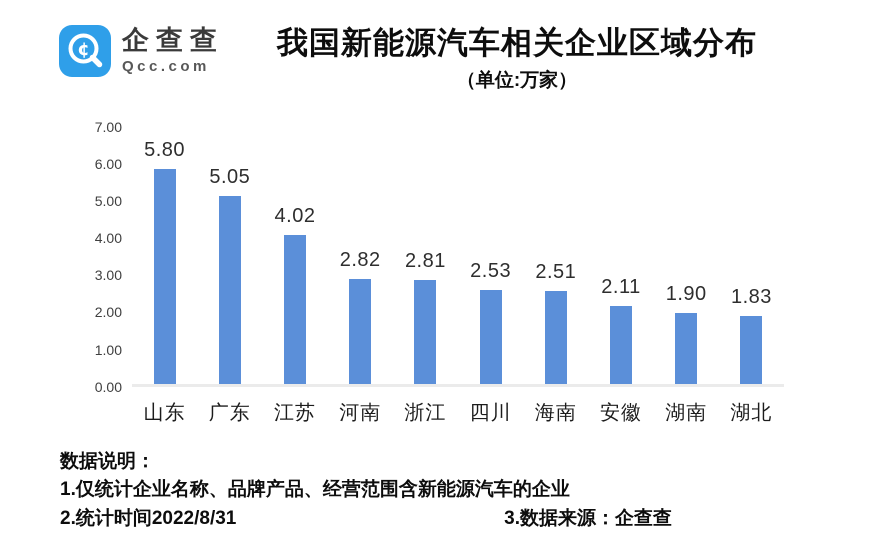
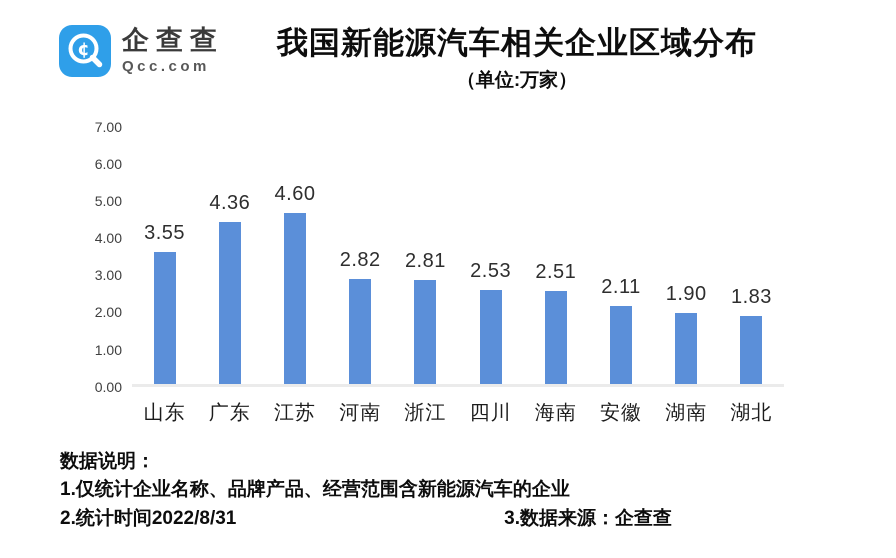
山东: 5.80 -> 3.55
广东: 5.05 -> 4.36
江苏: 4.02 -> 4.60
